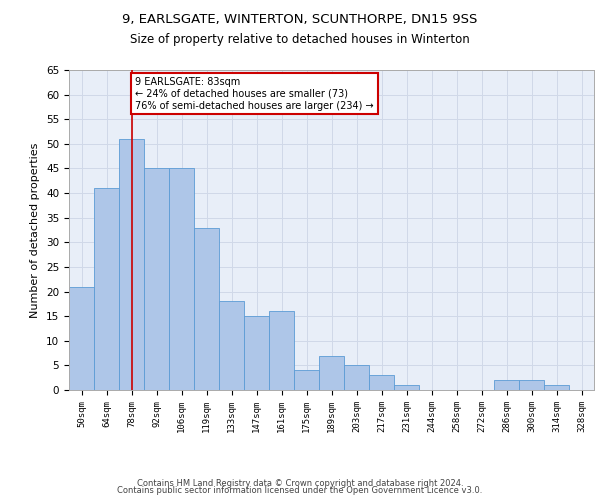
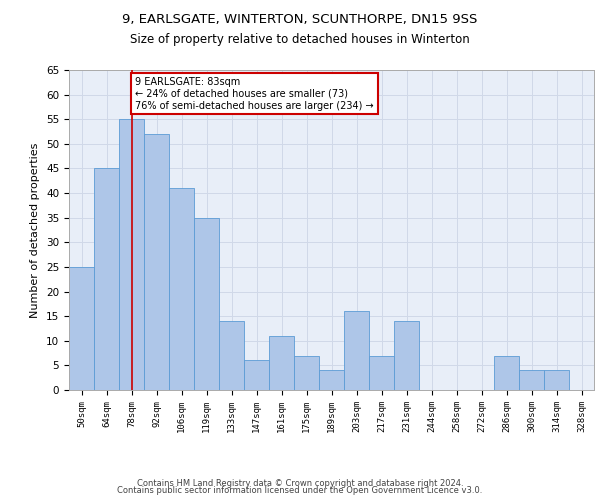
50sqm: 21 -> 25
64sqm: 41 -> 45
78sqm: 51 -> 55
92sqm: 45 -> 52
106sqm: 45 -> 41
119sqm: 33 -> 35
133sqm: 18 -> 14
147sqm: 15 -> 6
161sqm: 16 -> 11
175sqm: 4 -> 7
189sqm: 7 -> 4
203sqm: 5 -> 16
217sqm: 3 -> 7
231sqm: 1 -> 14
286sqm: 2 -> 7
300sqm: 2 -> 4
314sqm: 1 -> 4
